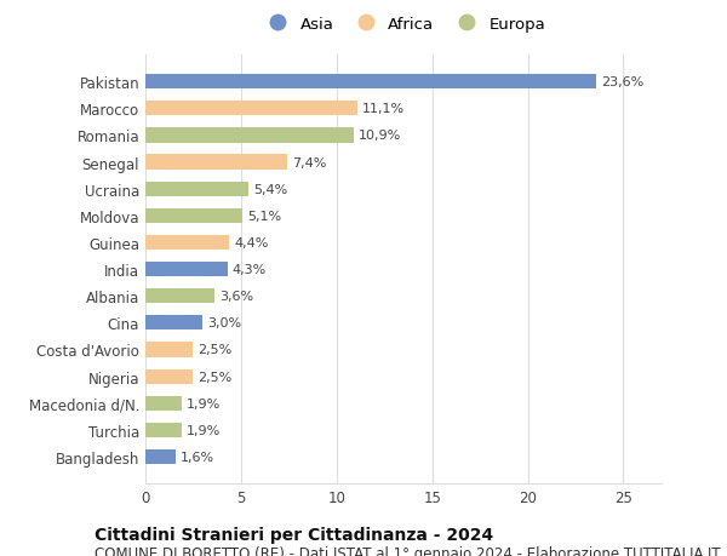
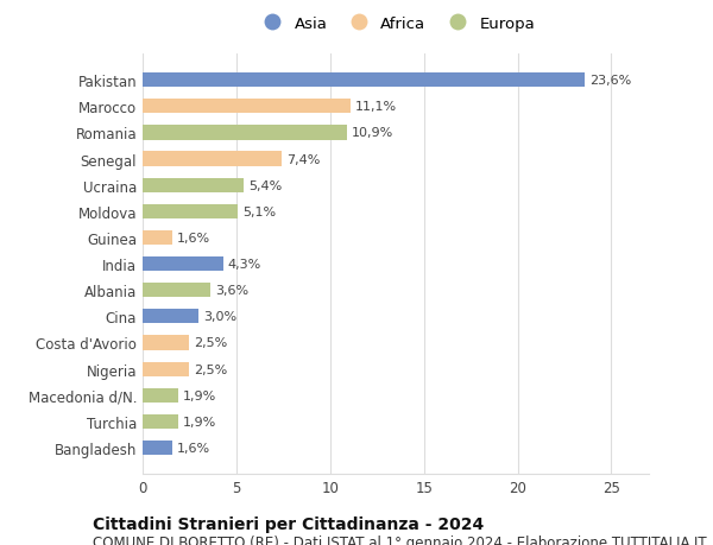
Guinea: 4,4% -> 1,6%
